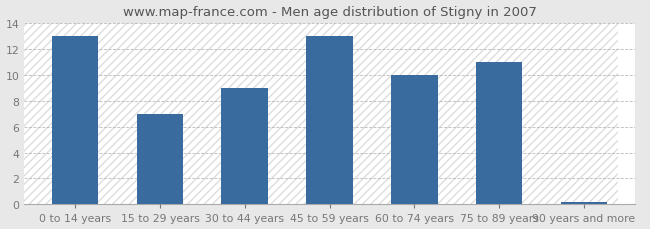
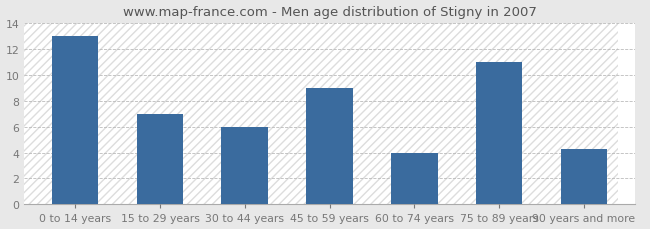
30 to 44 years: 9.0 -> 6.0
45 to 59 years: 13.0 -> 9.0
60 to 74 years: 10.0 -> 4.0
90 years and more: 0.1 -> 4.3
